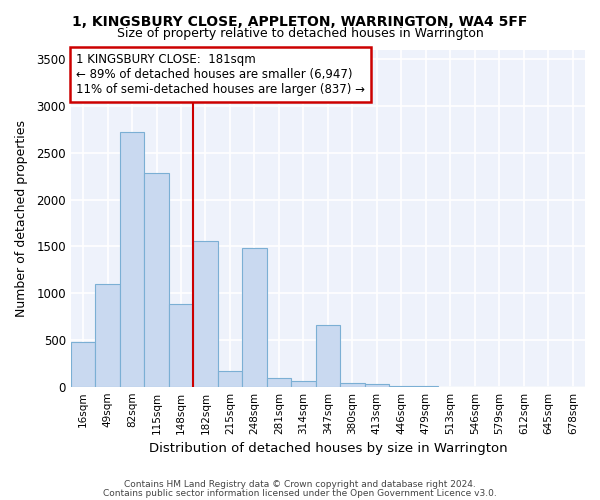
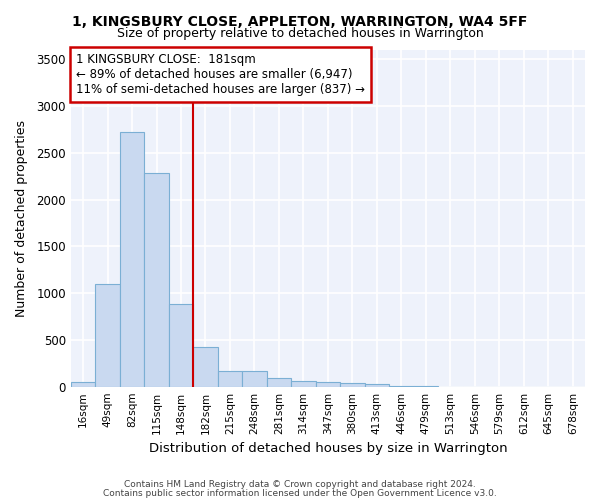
16sqm: 480 -> 50
182sqm: 1560 -> 420
248sqm: 1480 -> 160
347sqm: 660 -> 50
